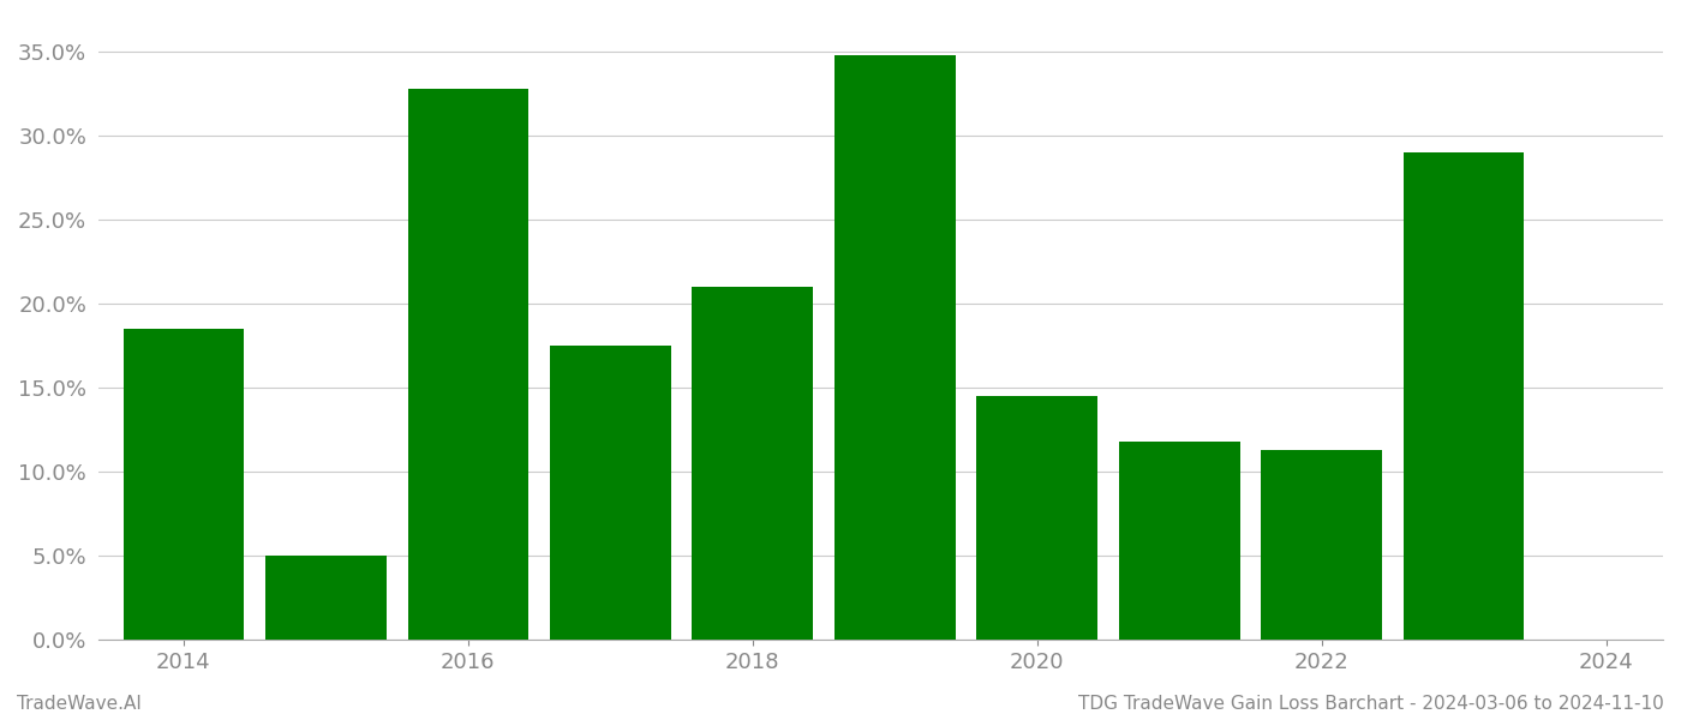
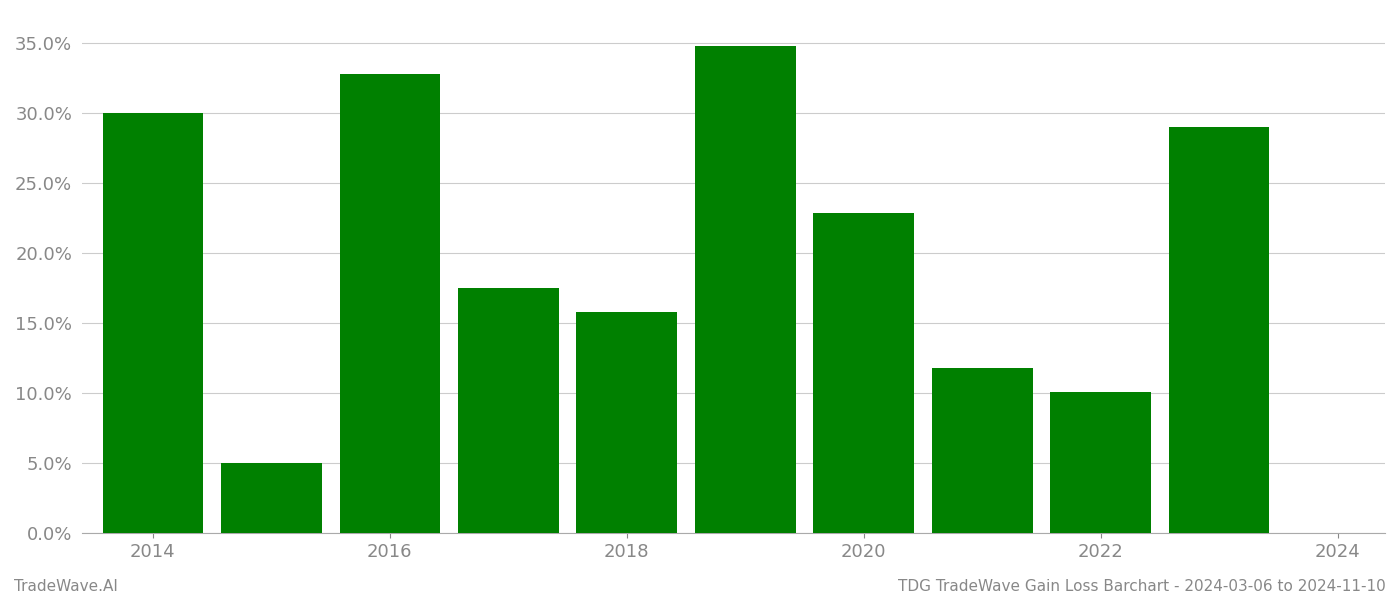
2014: 18.5% -> 30.0%
2018: 21.0% -> 15.8%
2020: 14.5% -> 22.9%
2022: 11.3% -> 10.1%
